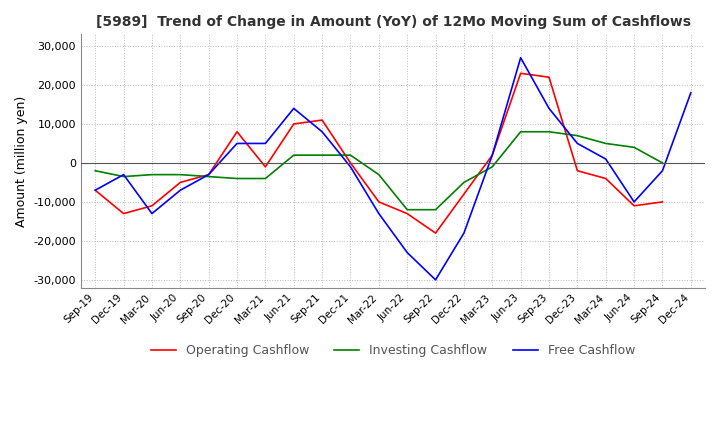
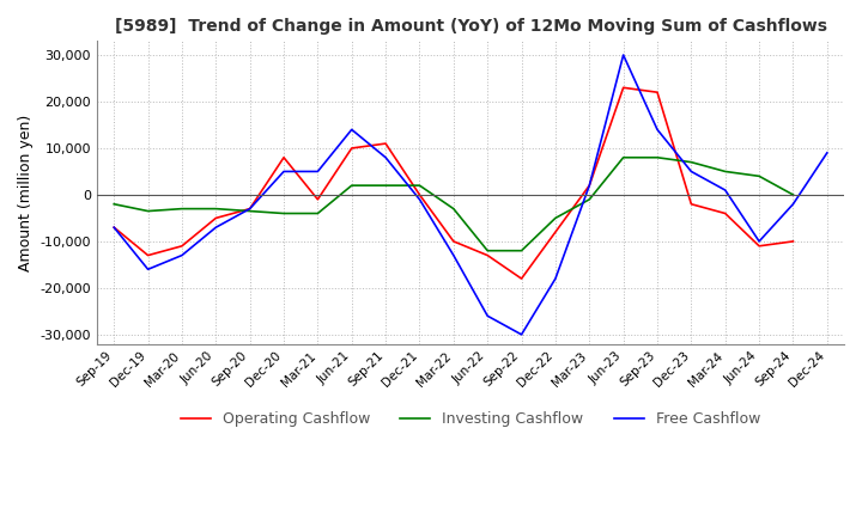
Free Cashflow/Dec-19: -3,000 -> -16,000
Free Cashflow/Jun-22: -23,000 -> -26,000
Free Cashflow/Jun-23: 27,000 -> 30,000
Free Cashflow/Dec-24: 18,000 -> 9,000
